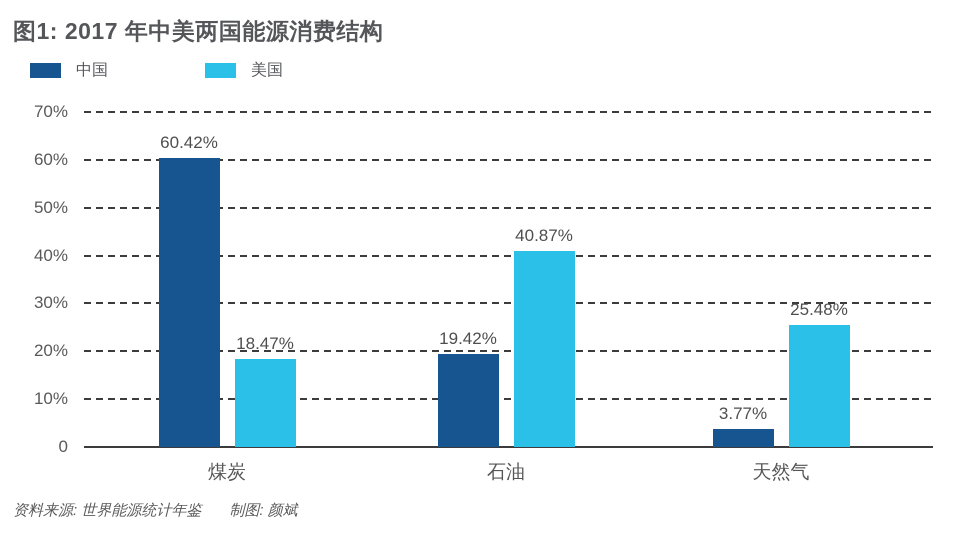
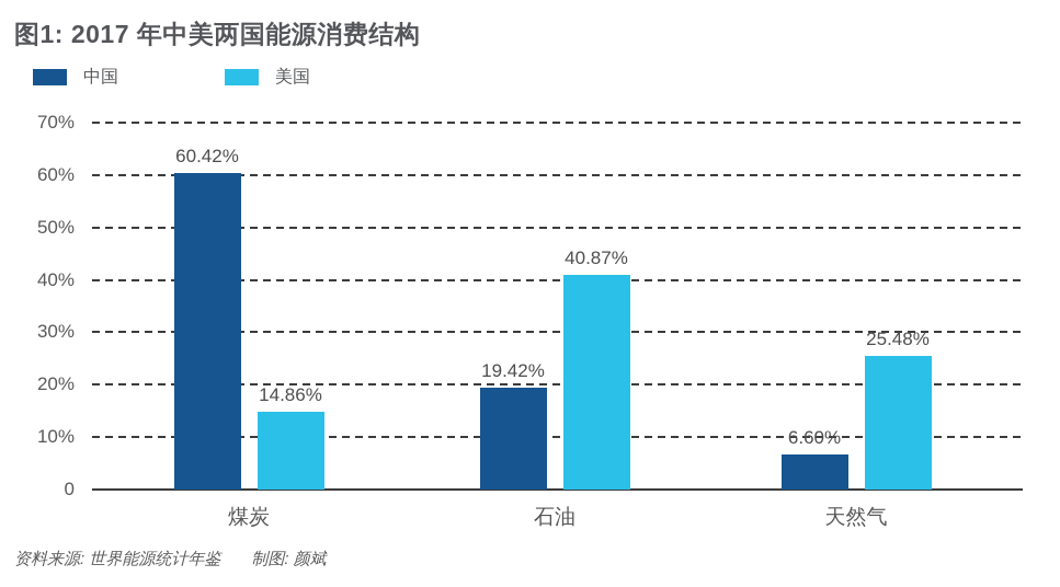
美国/煤炭: 18.47% -> 14.86%
中国/天然气: 3.77% -> 6.60%
